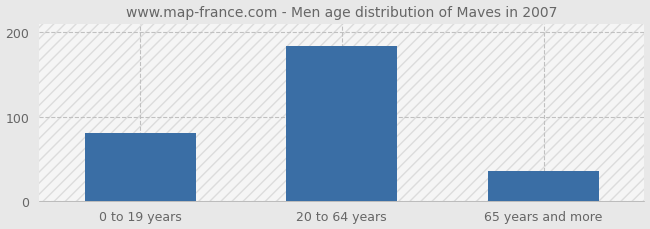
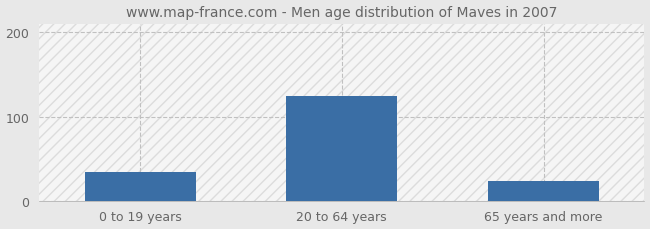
0 to 19 years: 80 -> 34
20 to 64 years: 184 -> 124
65 years and more: 35 -> 24
